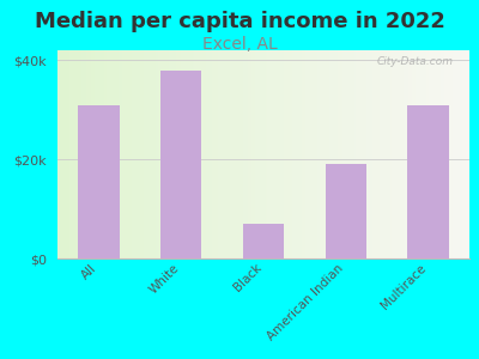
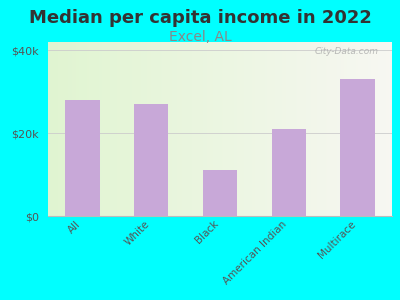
All: $31k -> $28k
White: $38k -> $27k
Black: $7k -> $11k
American Indian: $19k -> $21k
Multirace: $31k -> $33k
